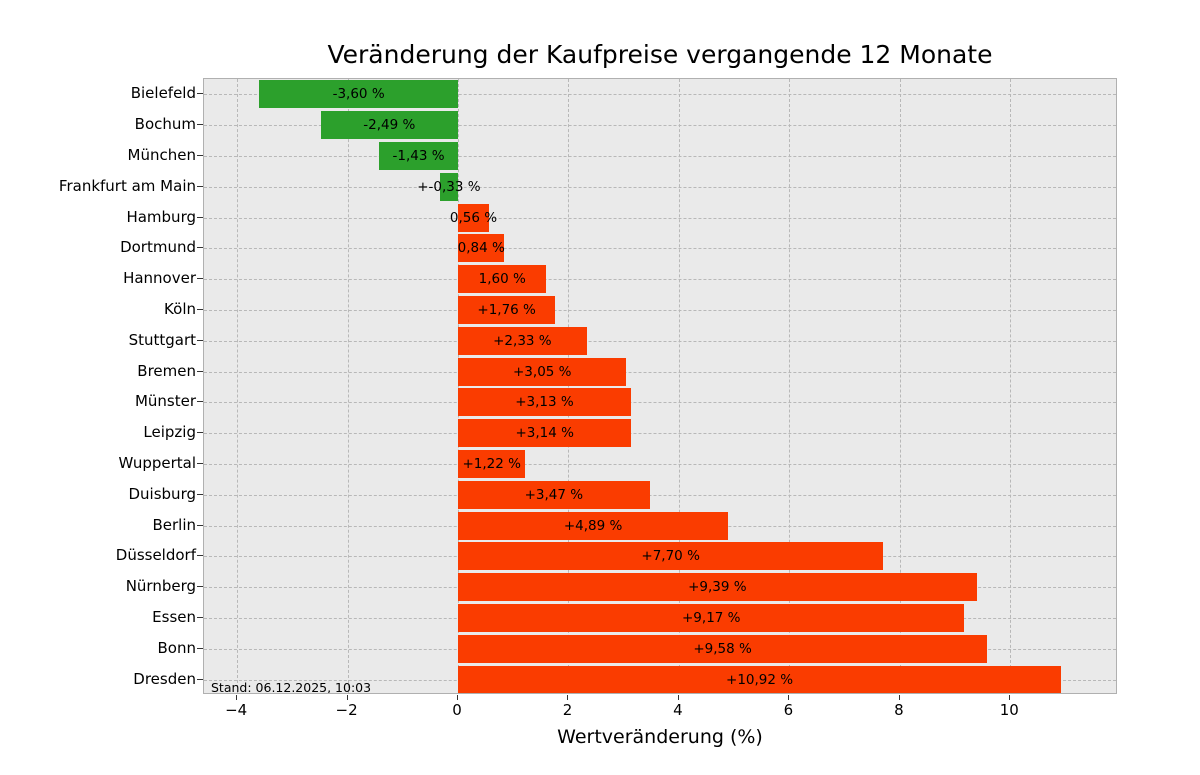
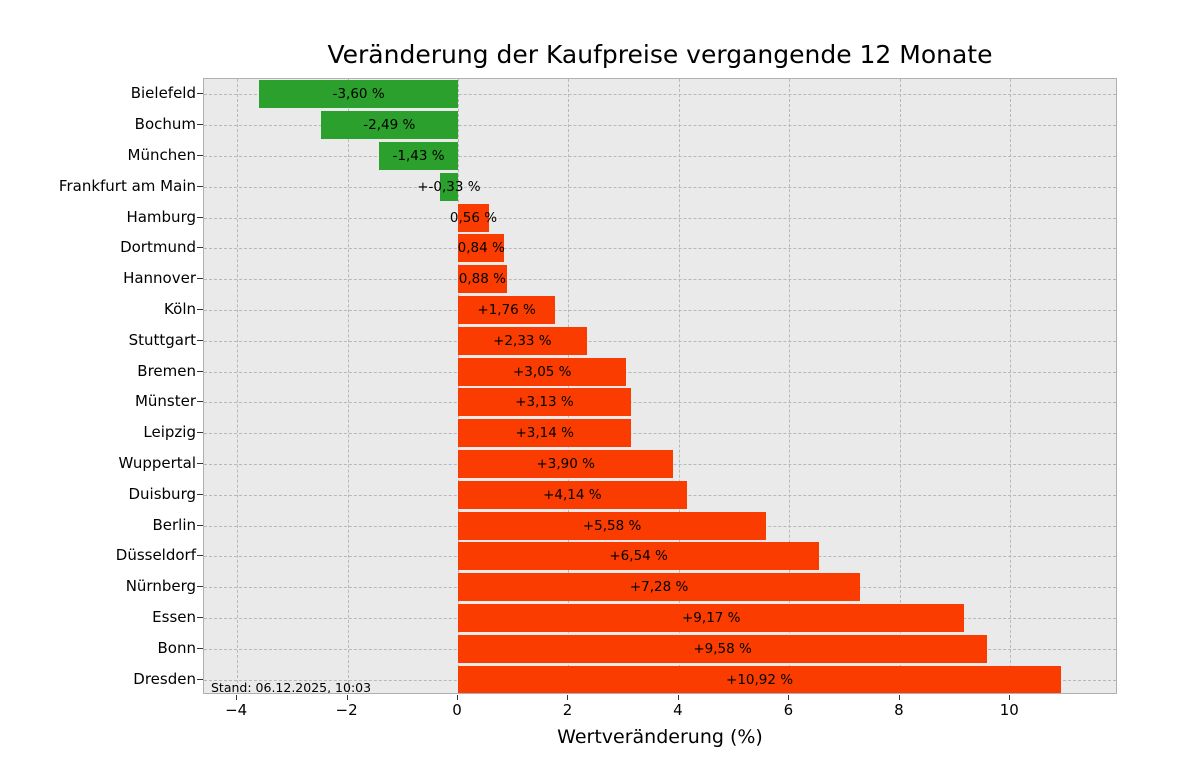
Hannover: 1,60 -> 0,88
Wuppertal: +1,22 -> +3,90
Duisburg: +3,47 -> +4,14
Berlin: +4,89 -> +5,58
Düsseldorf: +7,70 -> +6,54
Nürnberg: +9,39 -> +7,28
